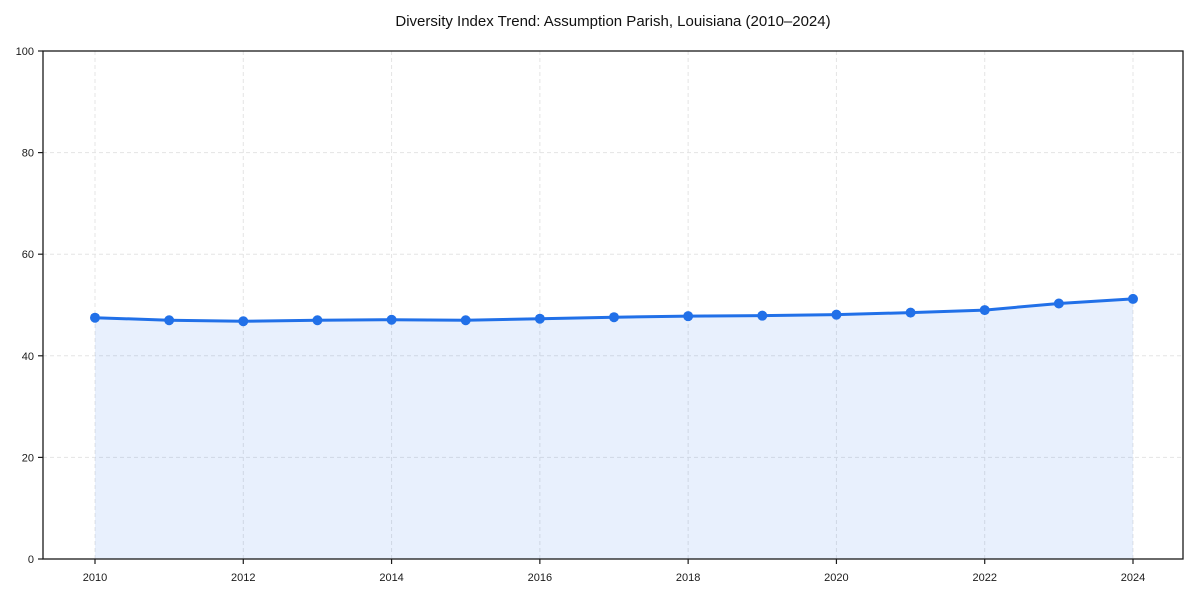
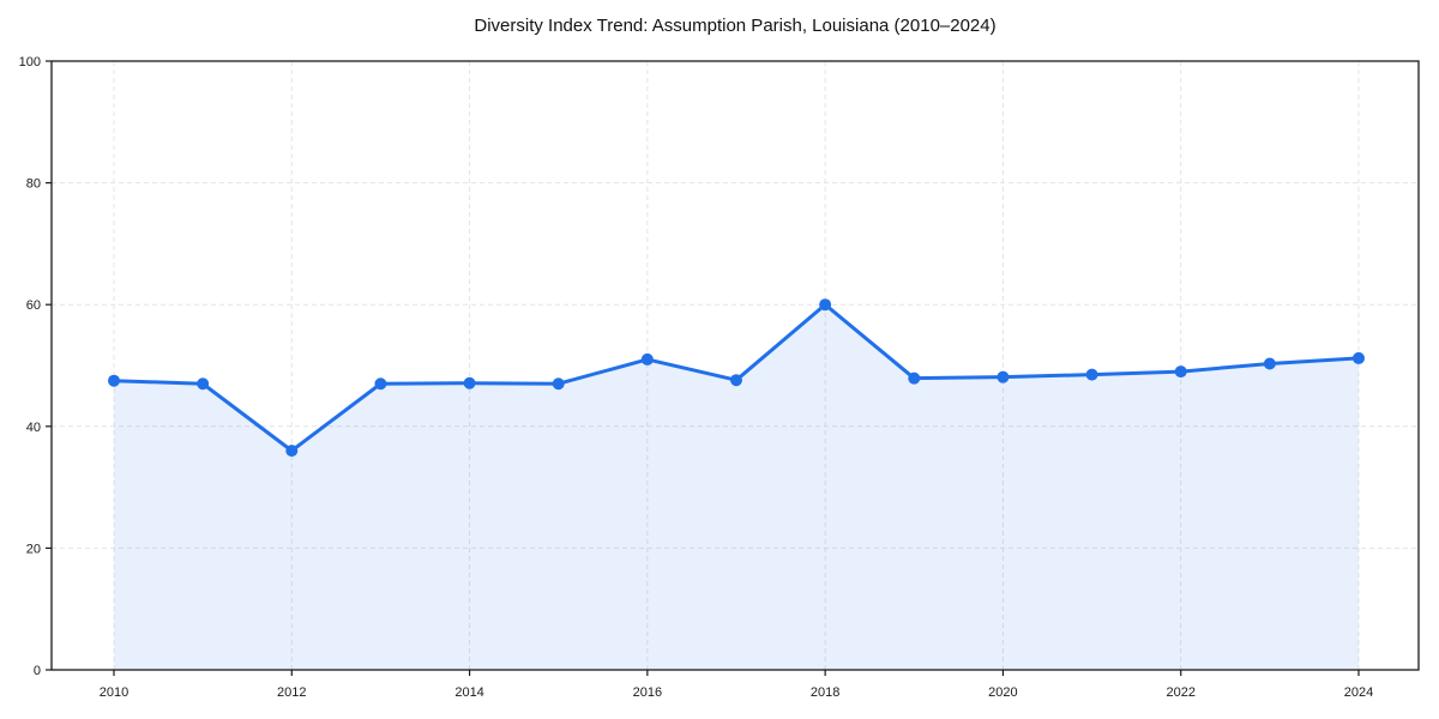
2012: 47 -> 36
2016: 47 -> 51
2018: 48 -> 60
